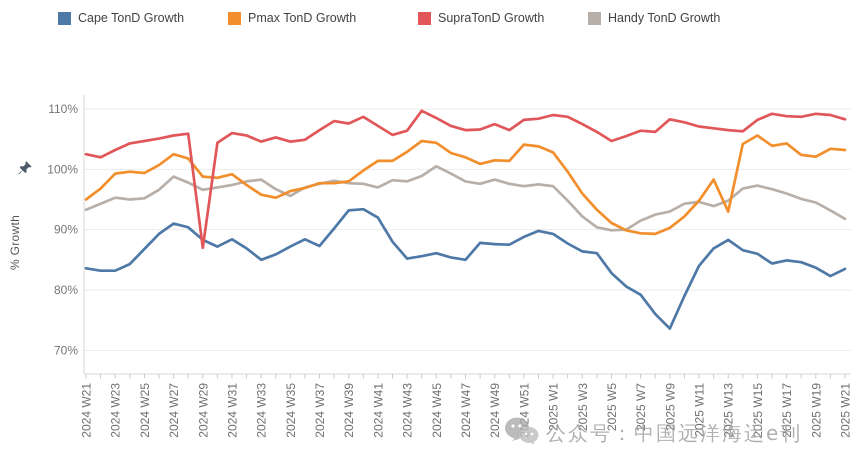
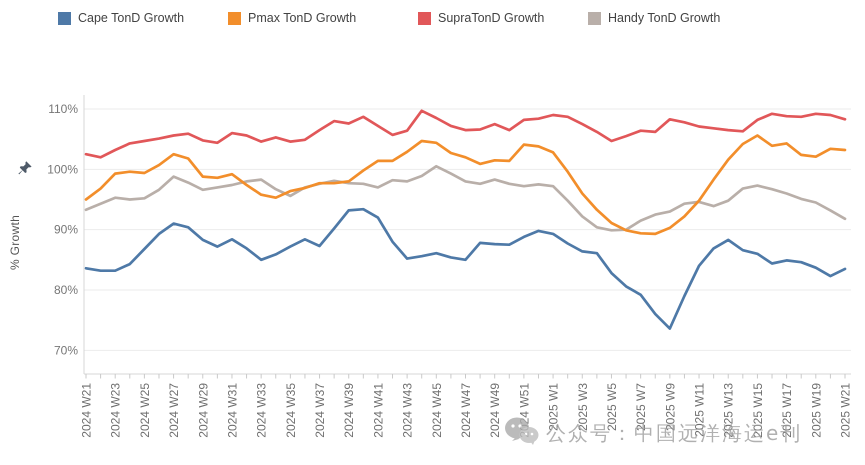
SupraTonD Growth/2024 W29: 87% -> 105%
Pmax TonD Growth/2025 W13: 93% -> 102%
